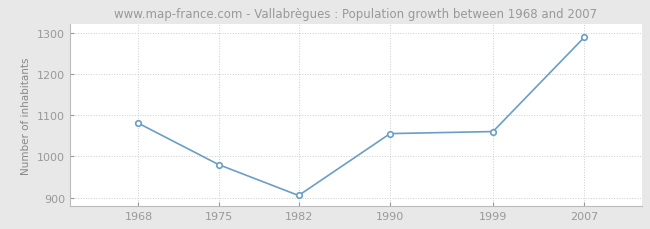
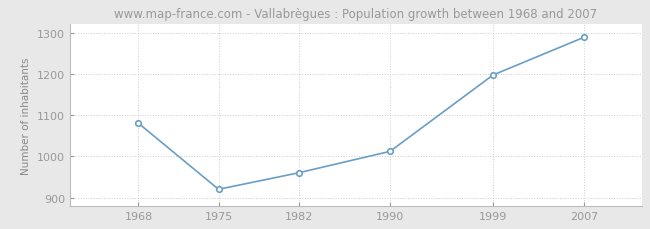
1975: 980 -> 920
1982: 905 -> 960
1990: 1055 -> 1012
1999: 1060 -> 1197
